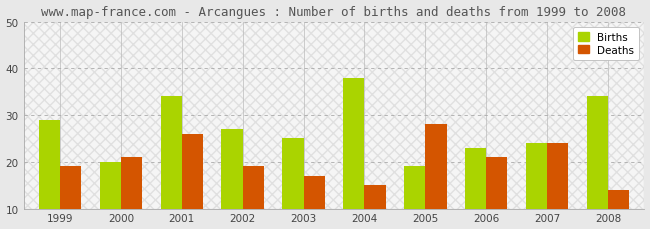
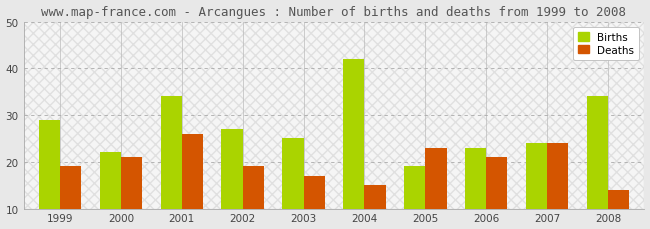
Births/2000: 20 -> 22
Births/2004: 38 -> 42
Deaths/2005: 28 -> 23
